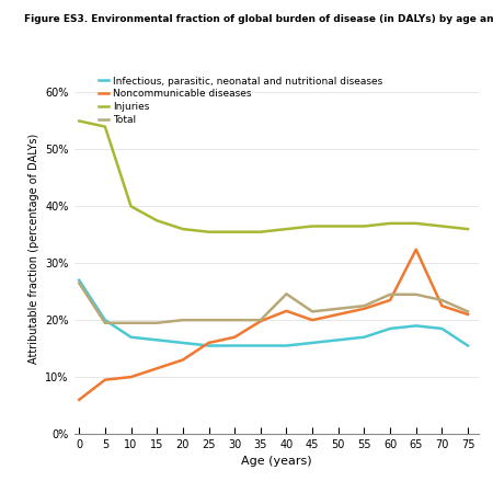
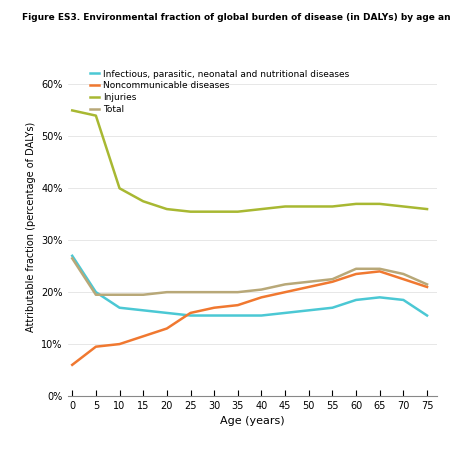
Noncommunicable diseases/35: 19.8% -> 17.5%
Noncommunicable diseases/40: 21.6% -> 19.0%
Total/40: 24.6% -> 20.5%
Noncommunicable diseases/65: 32.4% -> 24.0%
